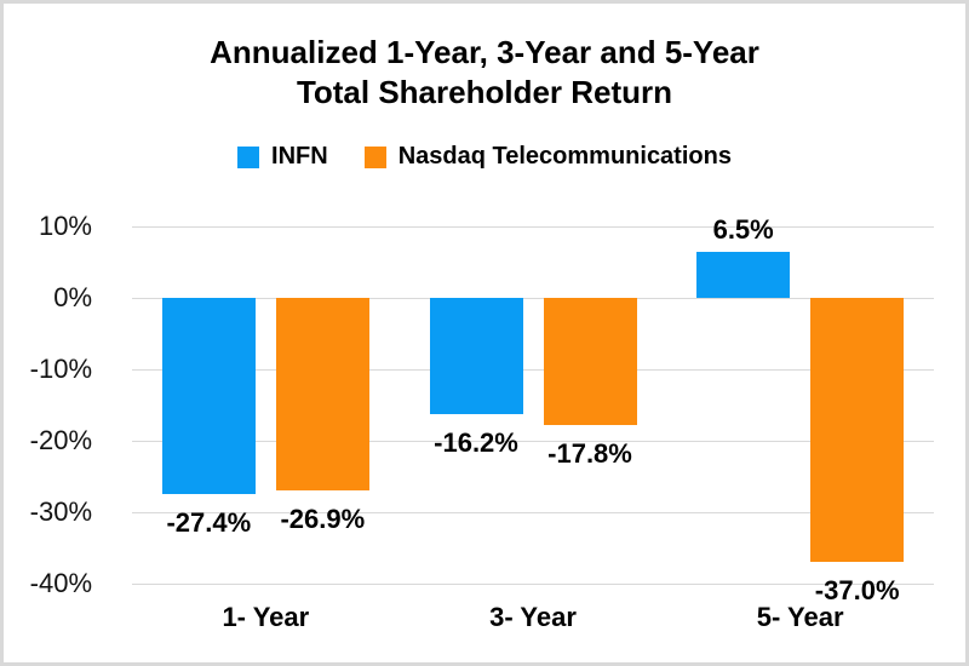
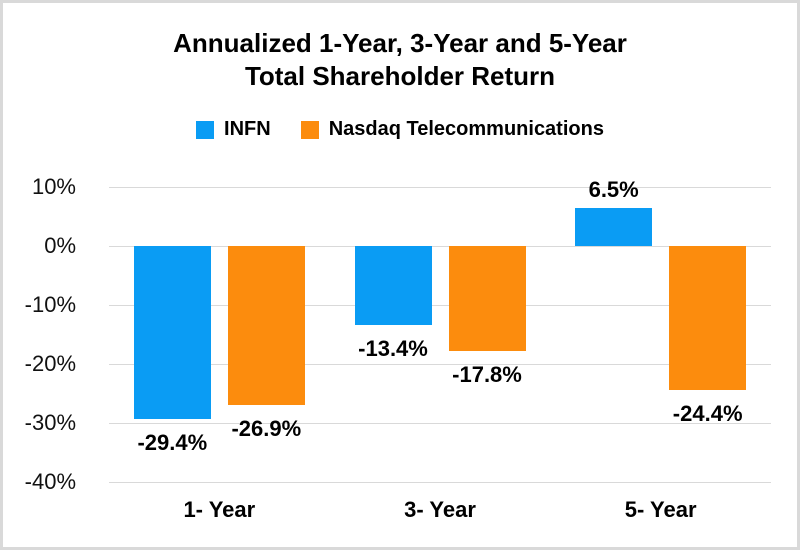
INFN/1- Year: -27.4% -> -29.4%
INFN/3- Year: -16.2% -> -13.4%
Nasdaq Telecommunications/5- Year: -37.0% -> -24.4%
